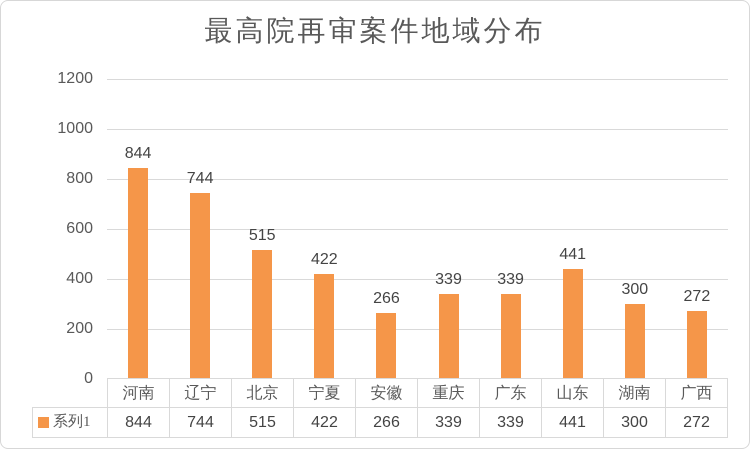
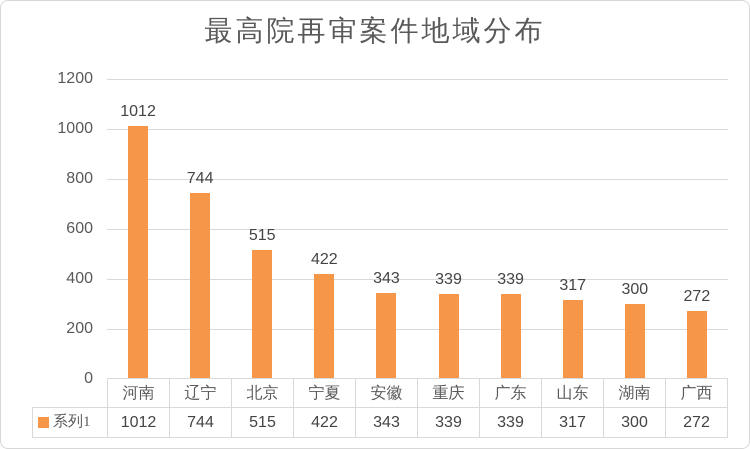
河南: 844 -> 1012
安徽: 266 -> 343
山东: 441 -> 317
